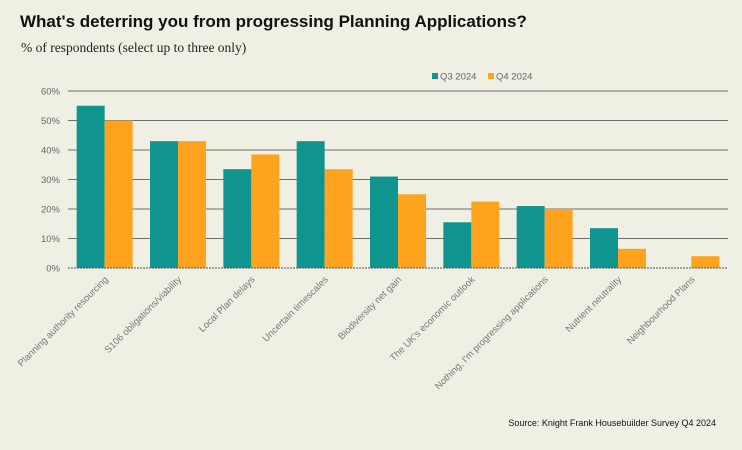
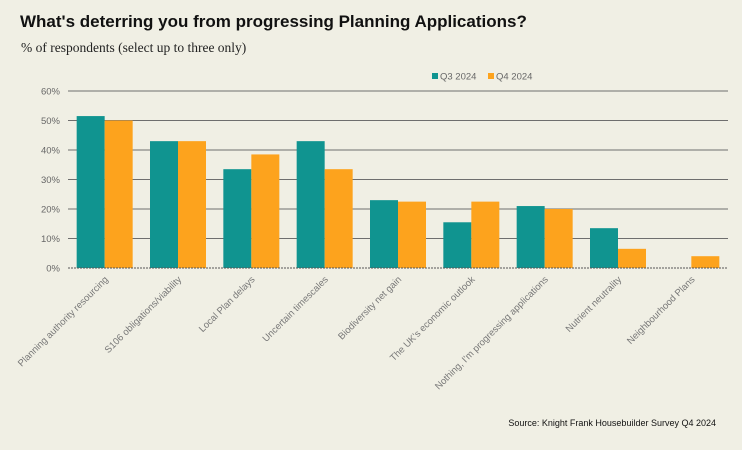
Q3 2024/Planning authority resourcing: 55% -> 52%
Q3 2024/Biodiversity net gain: 31% -> 23%
Q4 2024/Biodiversity net gain: 25% -> 22%
